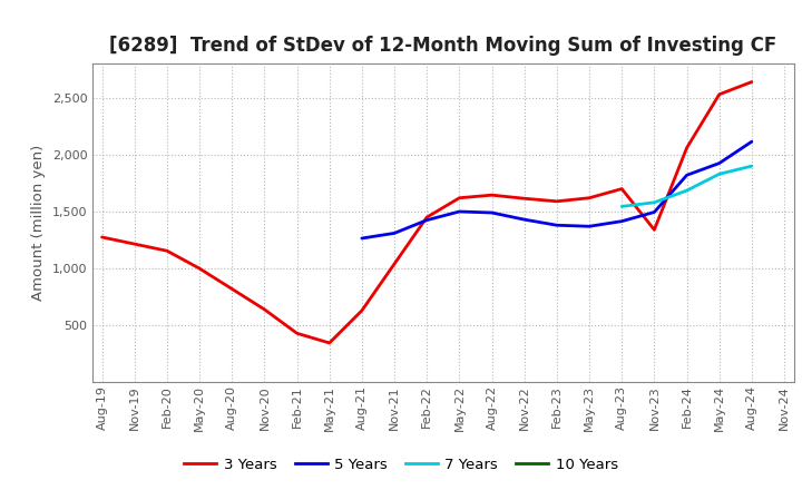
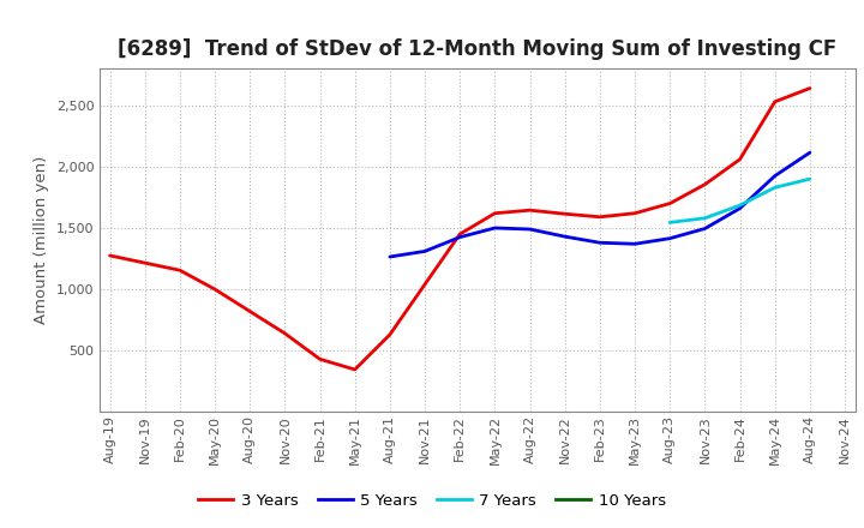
3 Years/Nov-23: 1,340 -> 1,860
5 Years/Feb-24: 1,820 -> 1,660
